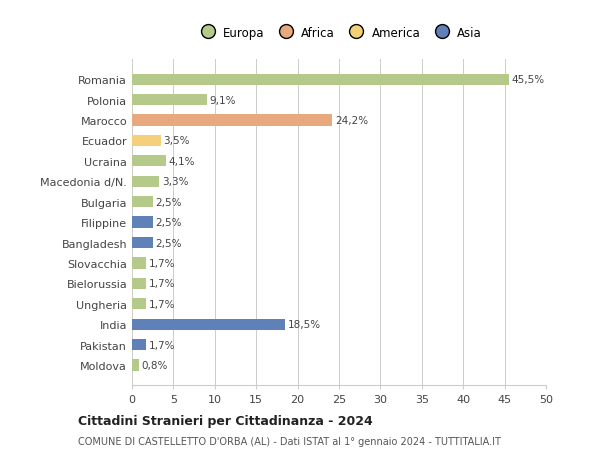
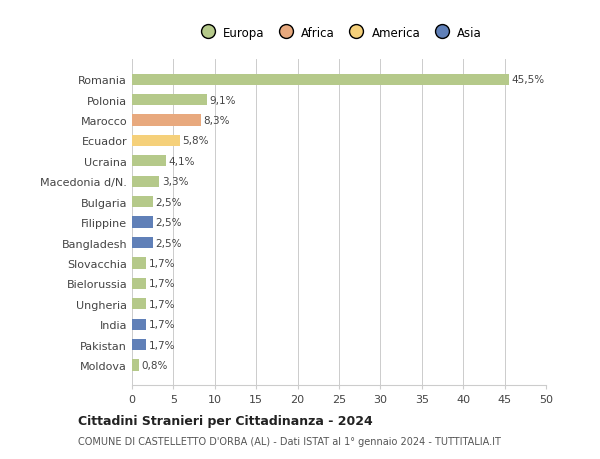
Marocco: 24,2% -> 8,3%
Ecuador: 3,5% -> 5,8%
India: 18,5% -> 1,7%
